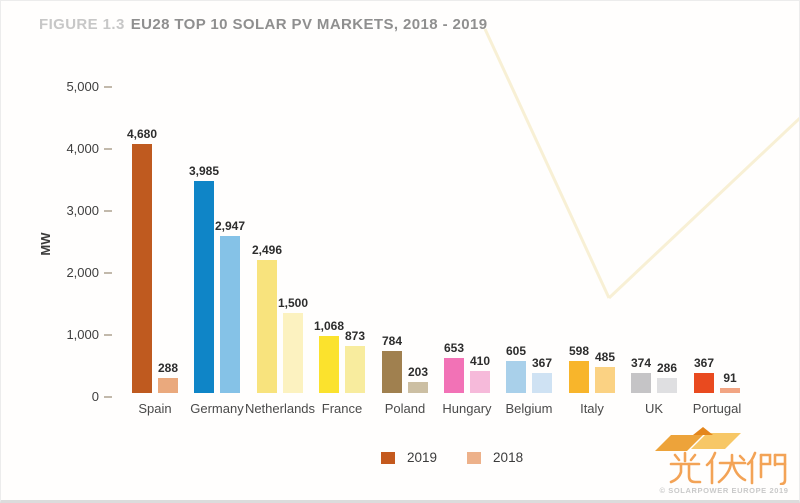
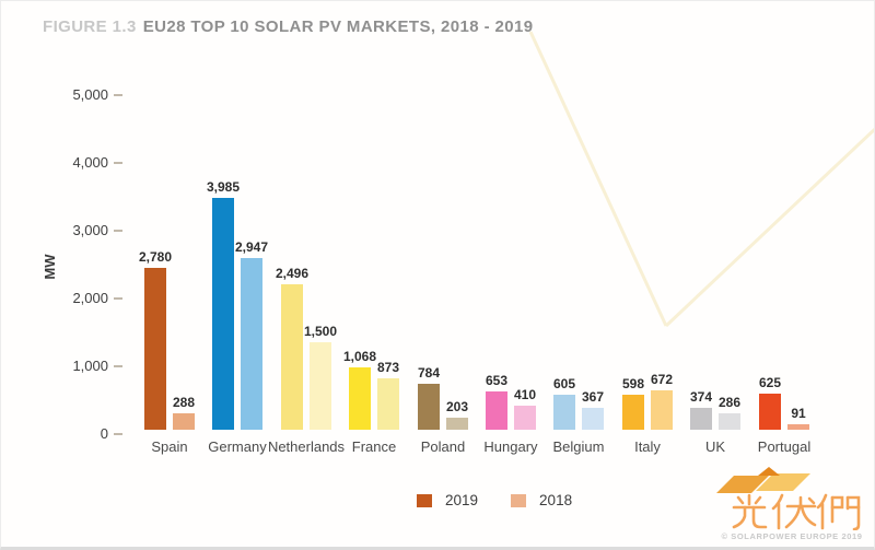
2019/Spain: 4,680 -> 2,780
2018/Italy: 485 -> 672
2019/Portugal: 367 -> 625
